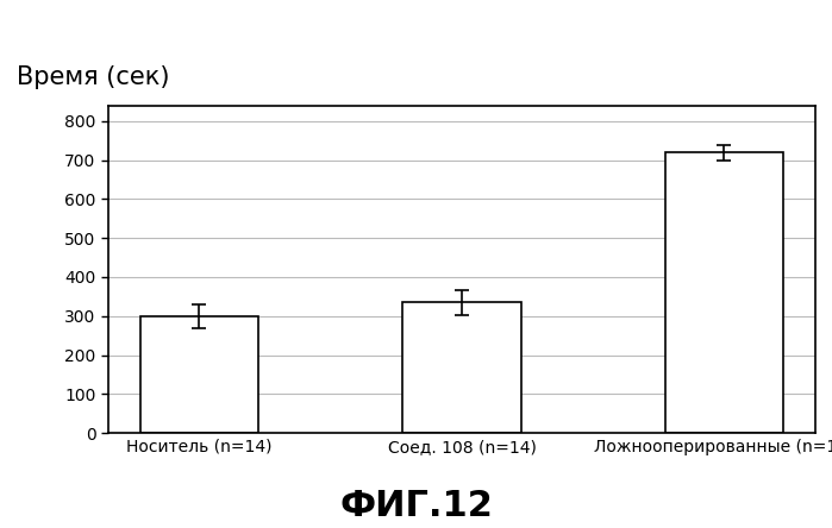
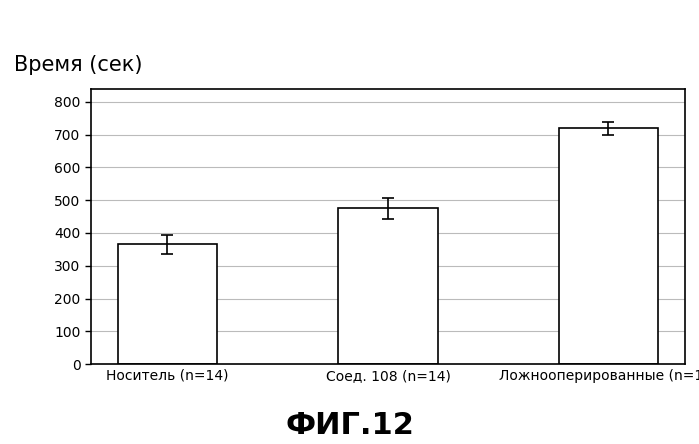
Носитель (n=14): 300 -> 365
Соед. 108 (n=14): 335 -> 475
